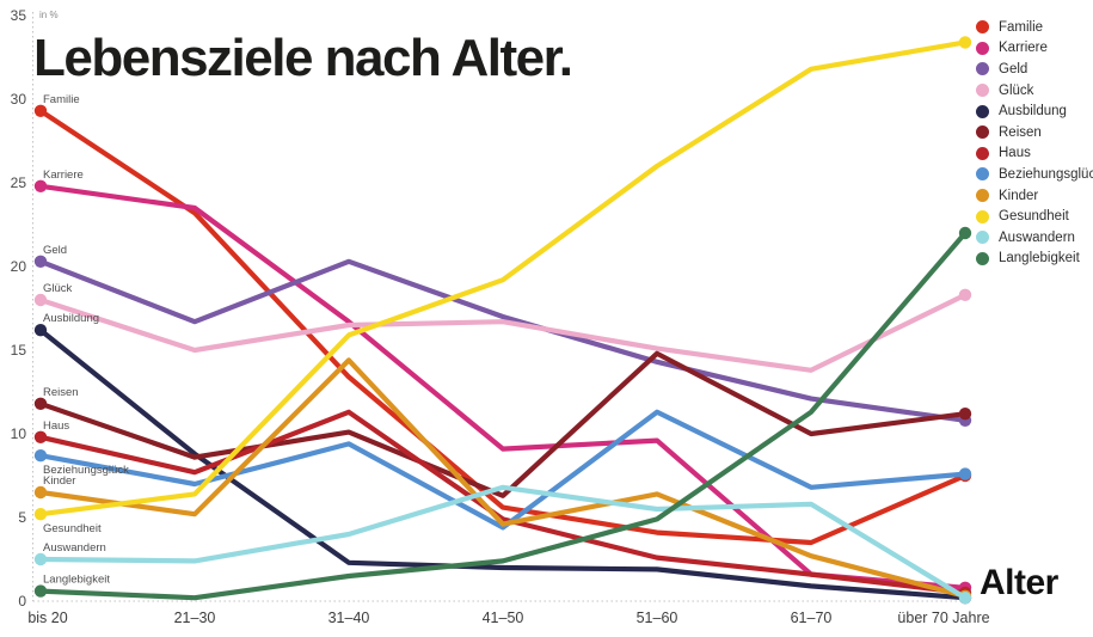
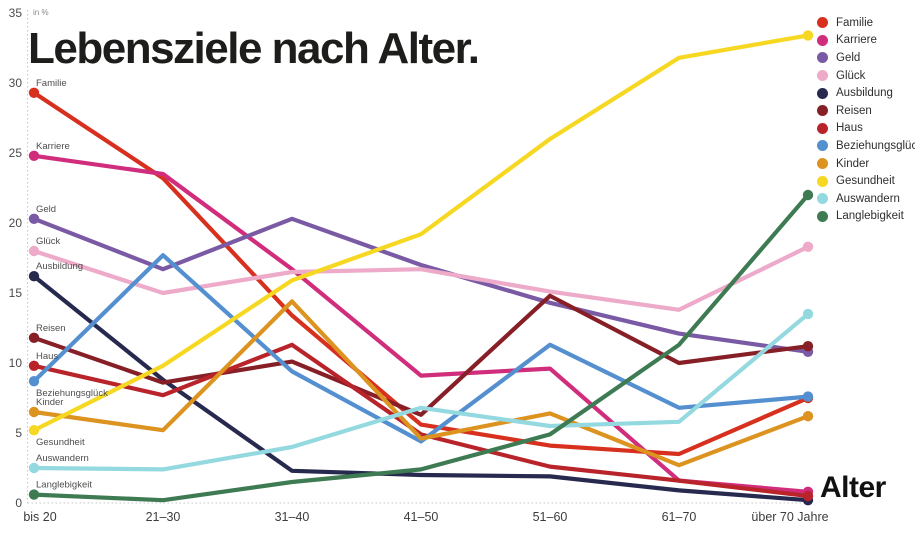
Beziehungsglück/21–30: 7.0 -> 17.7
Gesundheit/21–30: 6.4 -> 9.8
Kinder/über 70 Jahre: 0.3 -> 6.2
Auswandern/über 70 Jahre: 0.2 -> 13.5
